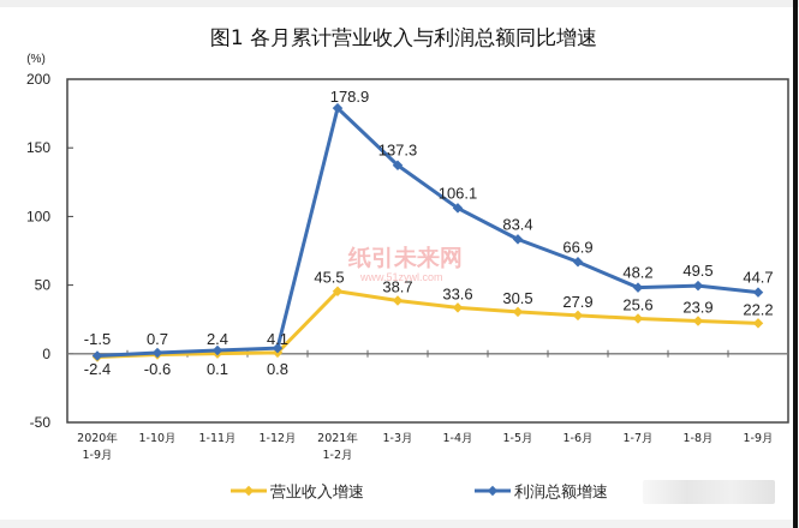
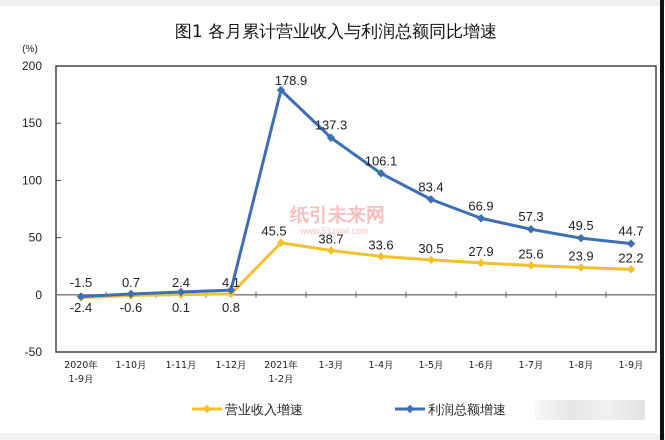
利润总额增速/1-7月: 48.2 -> 57.3
